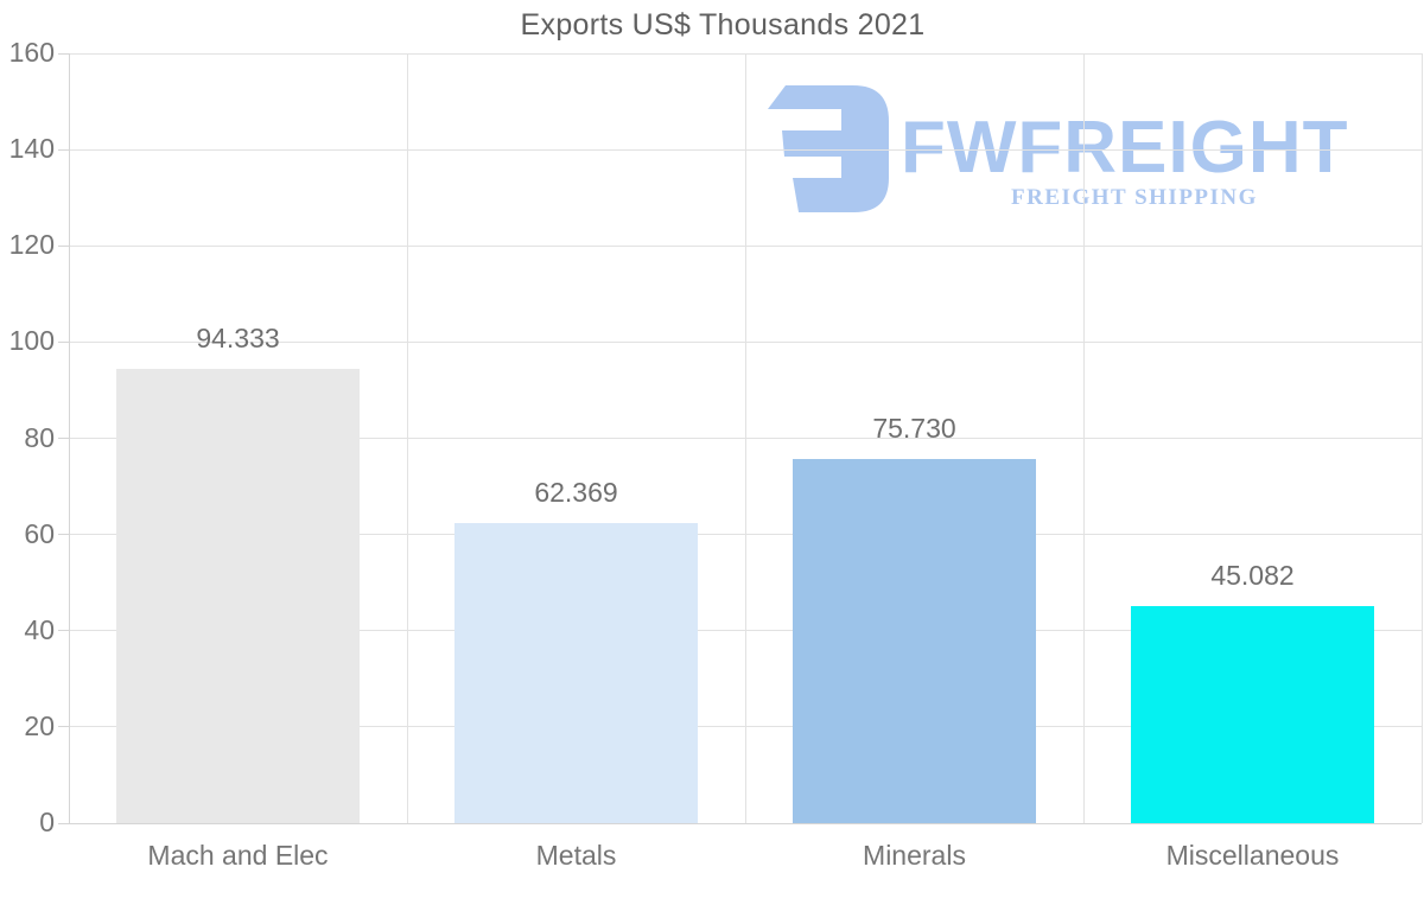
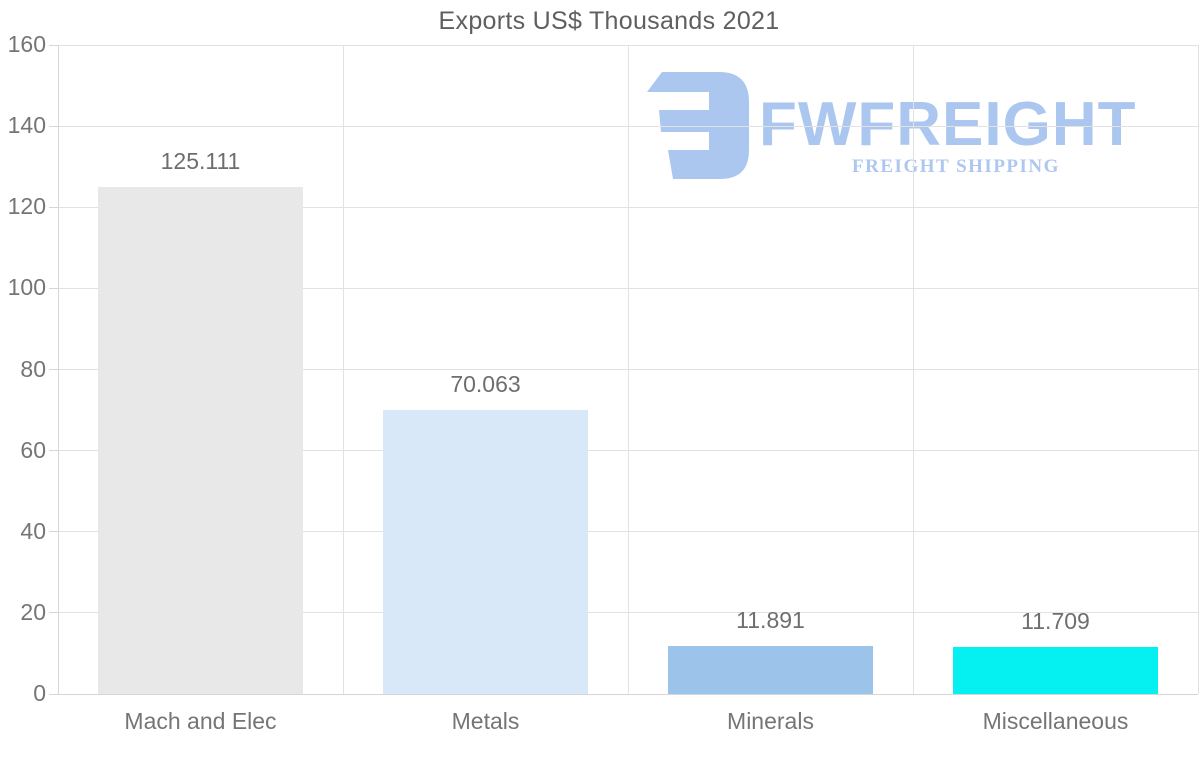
Mach and Elec: 94.333 -> 125.111
Metals: 62.369 -> 70.063
Minerals: 75.730 -> 11.891
Miscellaneous: 45.082 -> 11.709
